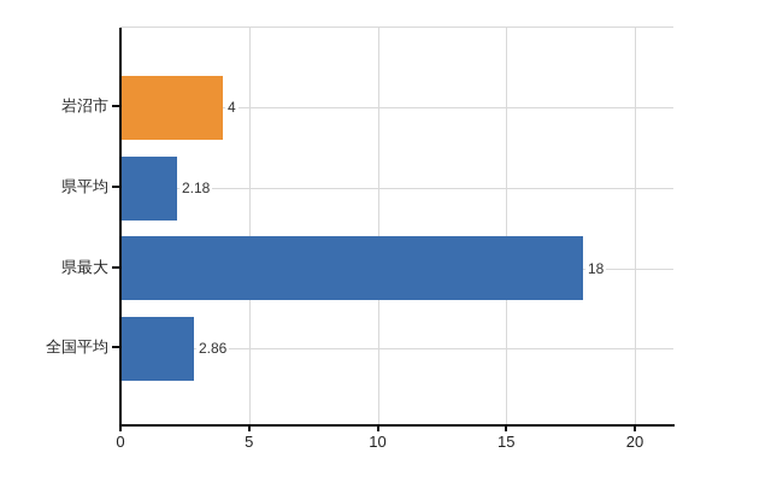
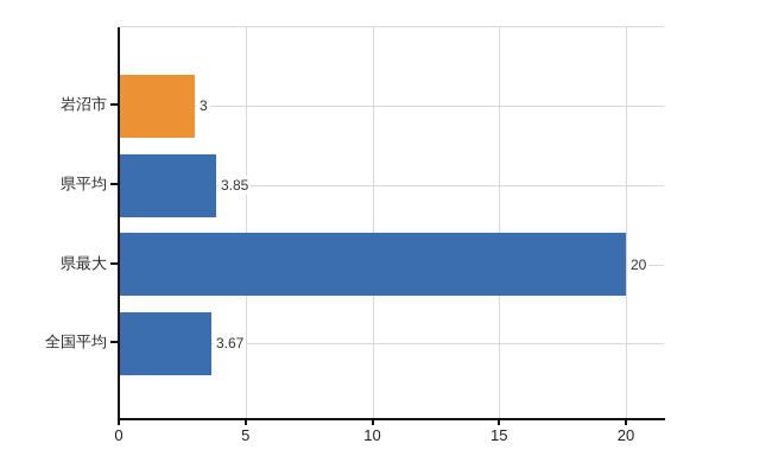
岩沼市: 4 -> 3
県平均: 2.18 -> 3.85
県最大: 18 -> 20
全国平均: 2.86 -> 3.67
